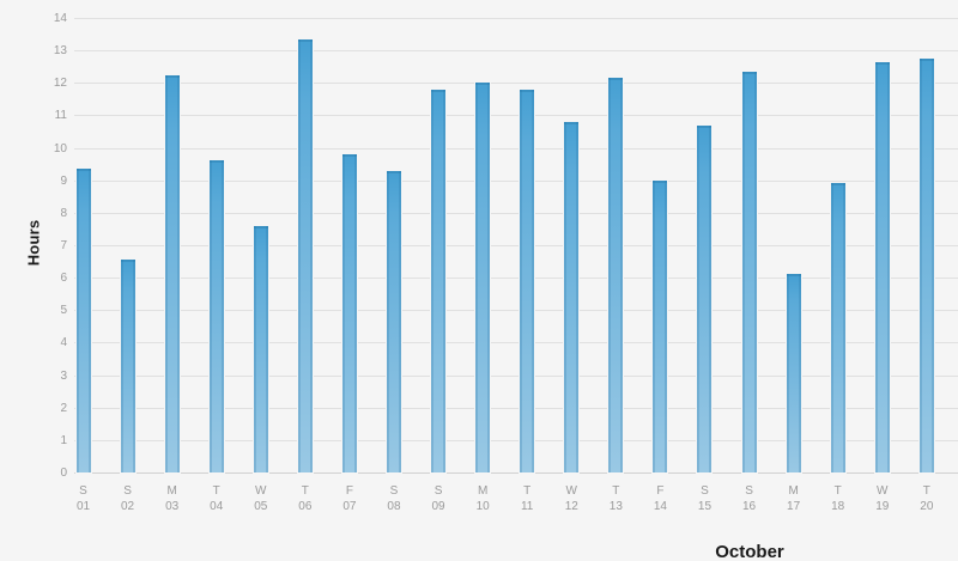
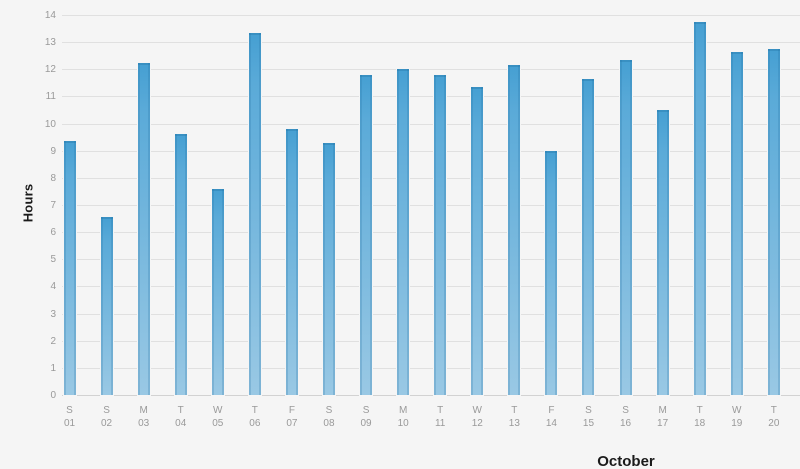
12: 10.8 -> 11.3
15: 10.7 -> 11.7
17: 6.1 -> 10.5
18: 8.9 -> 13.8
